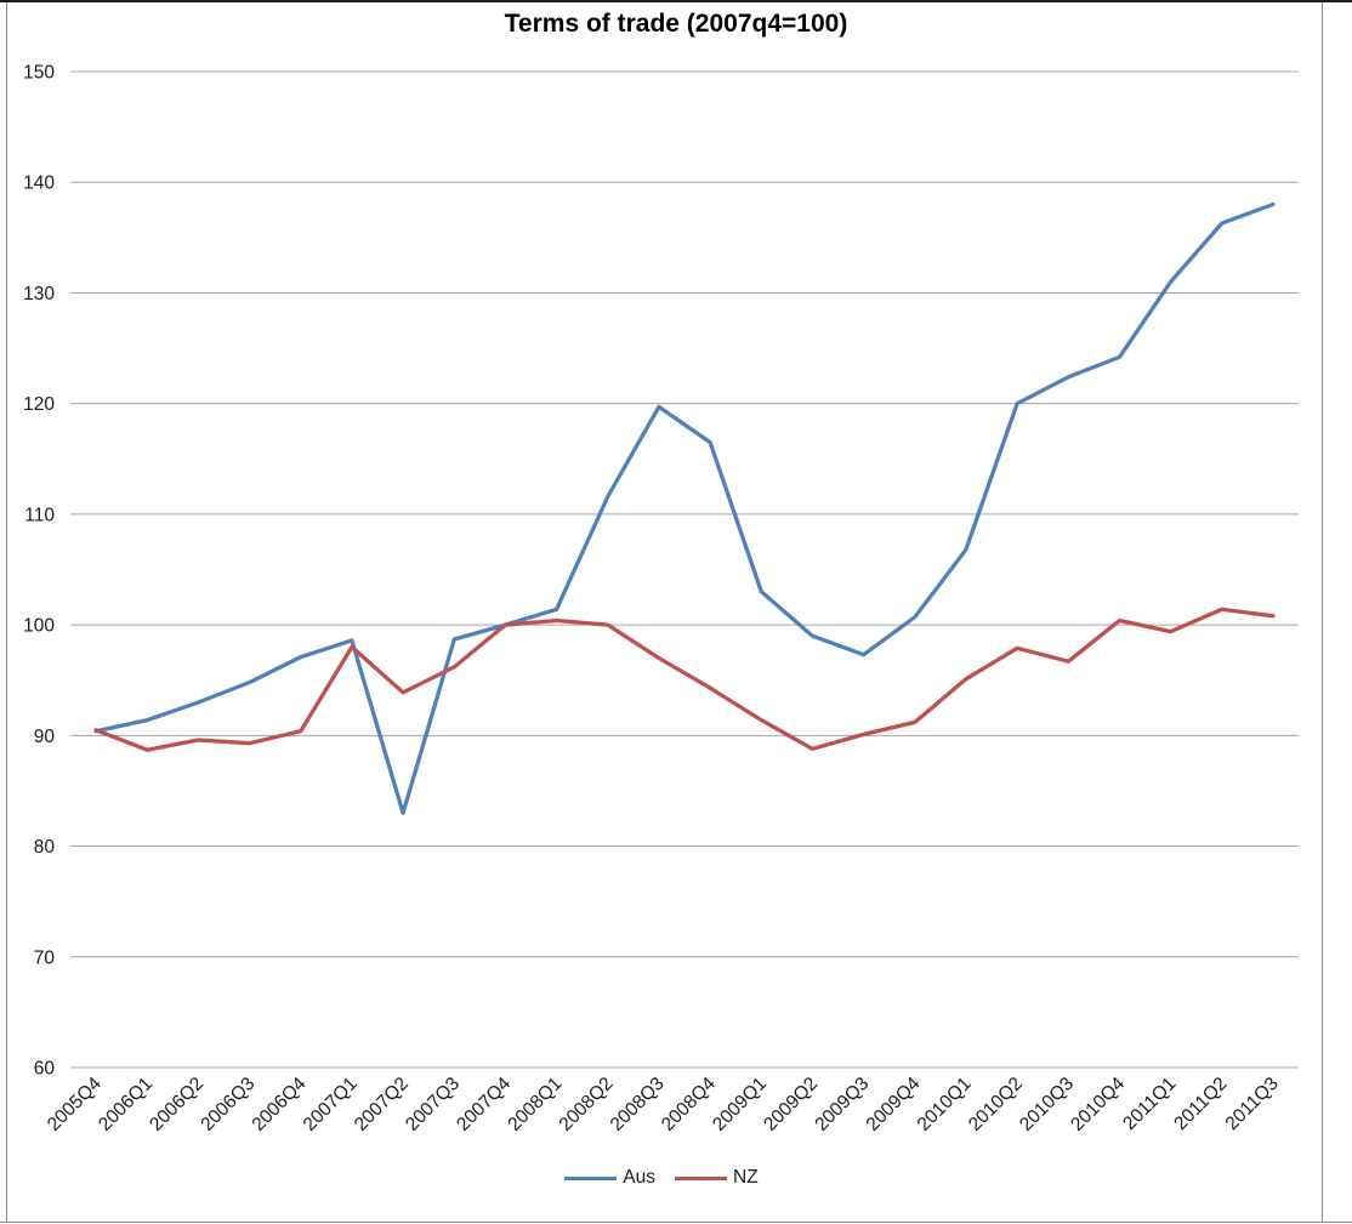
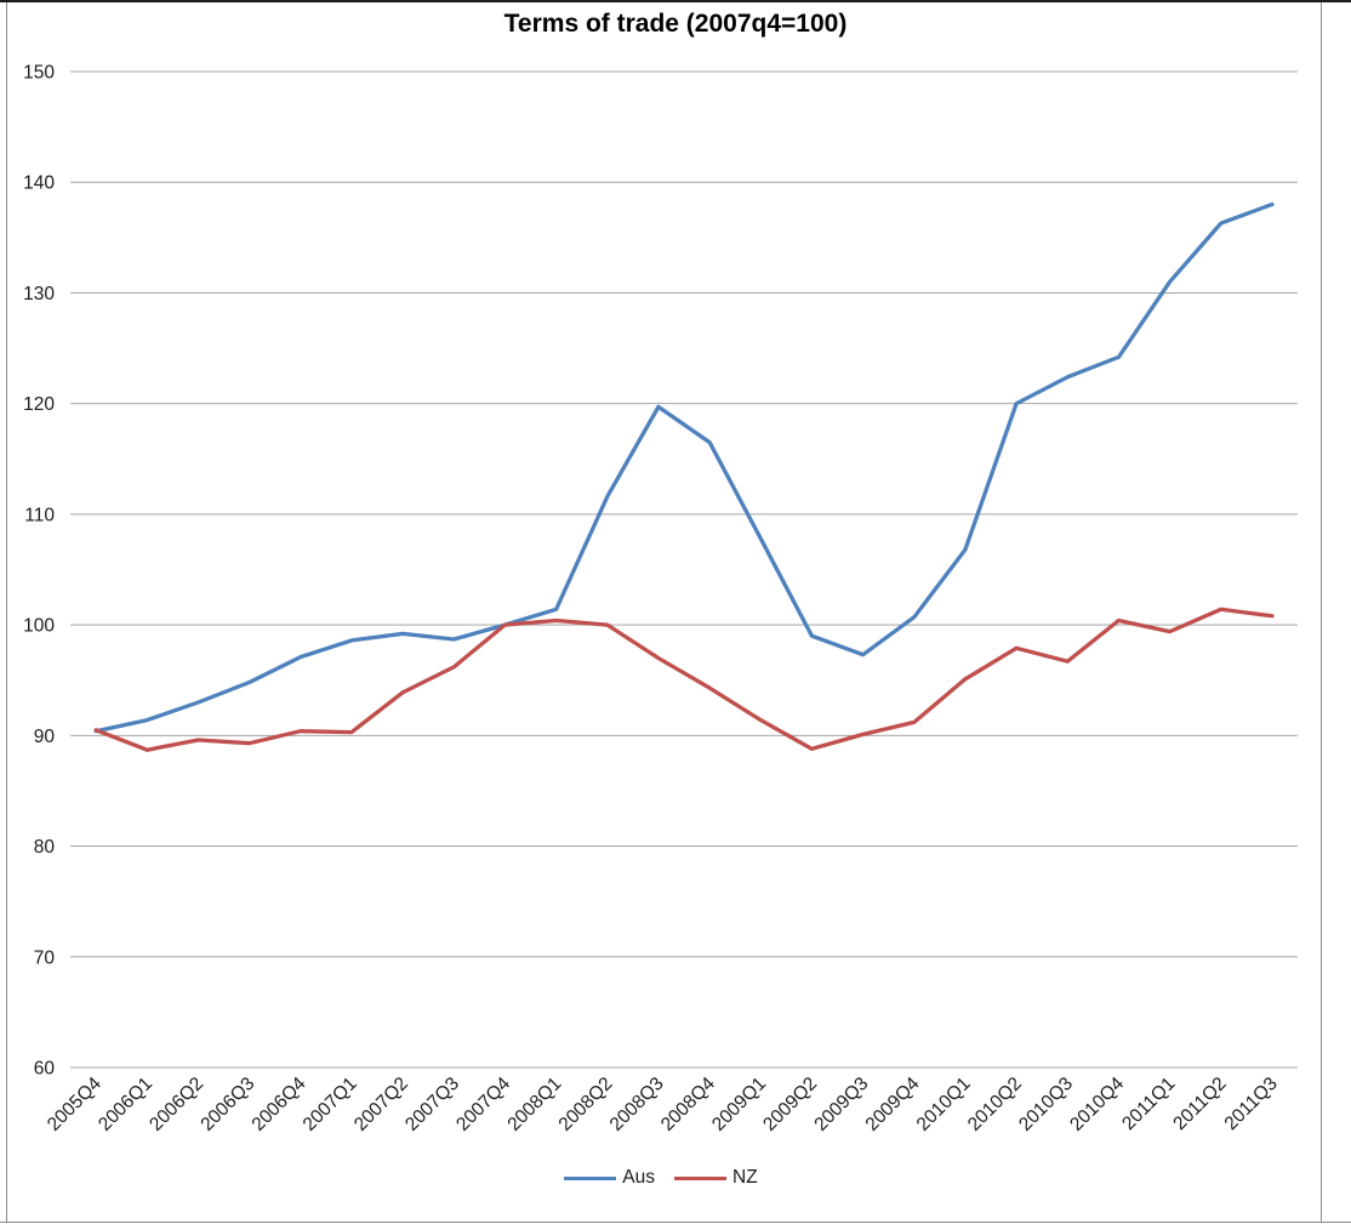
NZ/2007Q1: 98 -> 90
Aus/2007Q2: 83 -> 99
Aus/2009Q1: 103 -> 108
